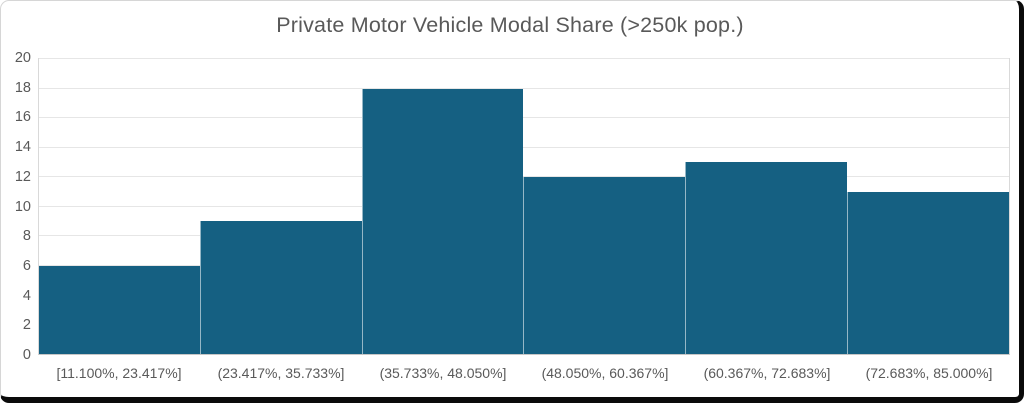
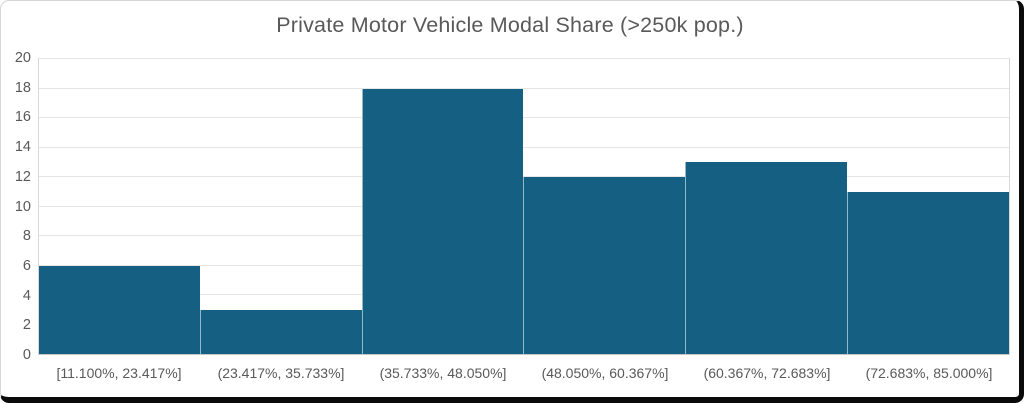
(23.417%, 35.733%]: 9 -> 3
